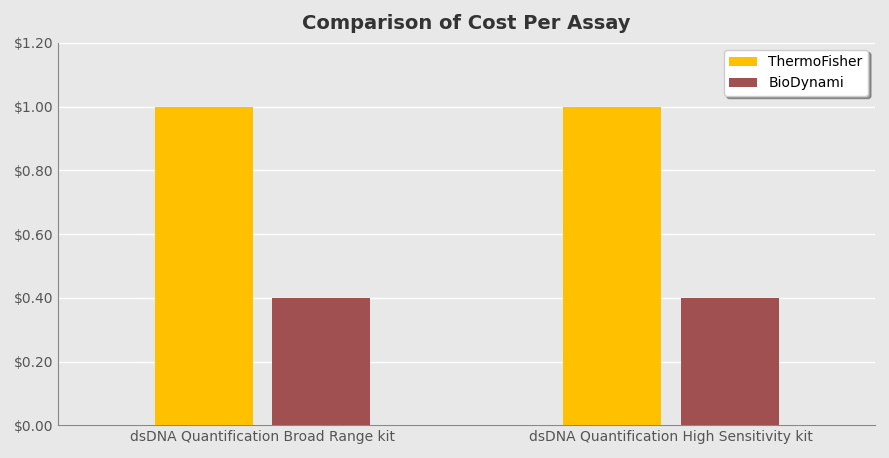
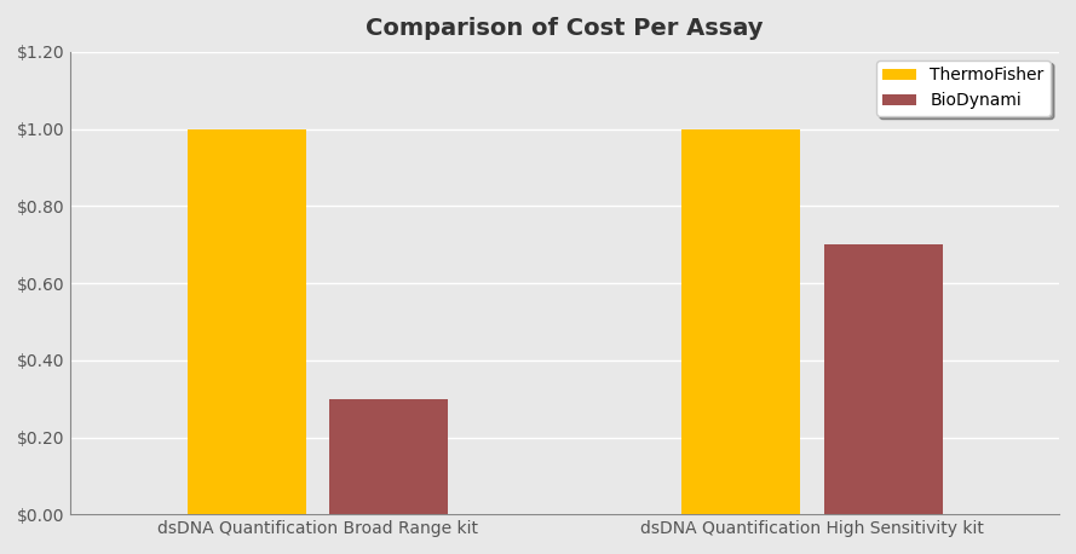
BioDynami/dsDNA Quantification Broad Range kit: $0.4 -> $0.3
BioDynami/dsDNA Quantification High Sensitivity kit: $0.4 -> $0.7
